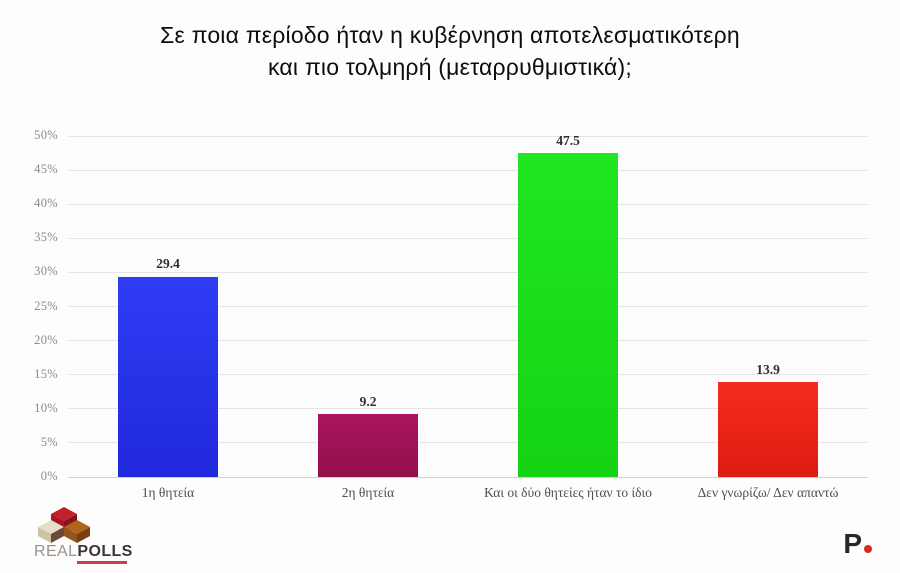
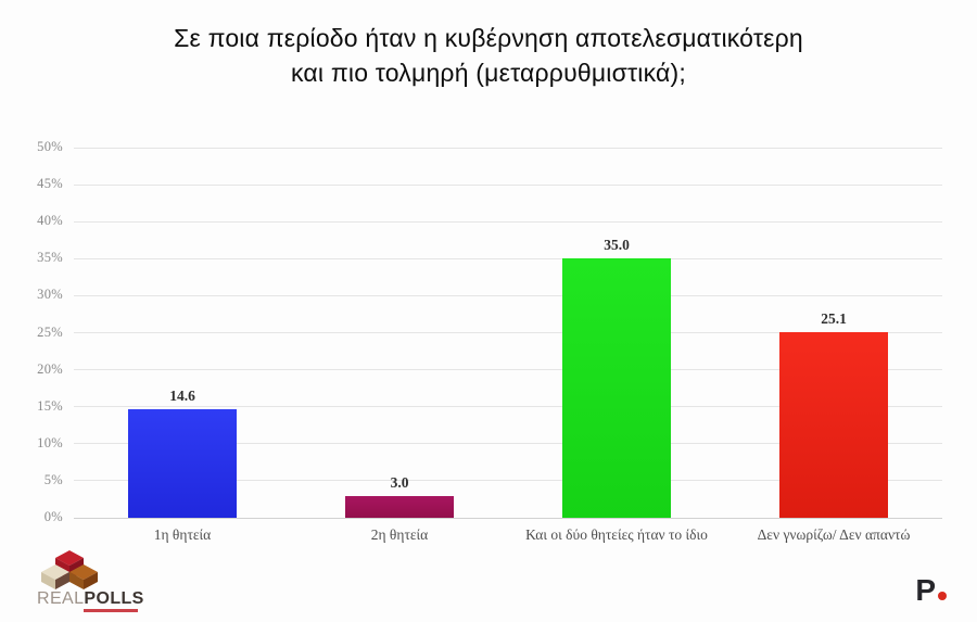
1η θητεία: 29.4 -> 14.6
2η θητεία: 9.2 -> 3.0
Και οι δύο θητείες ήταν το ίδιο: 47.5 -> 35.0
Δεν γνωρίζω/ Δεν απαντώ: 13.9 -> 25.1
